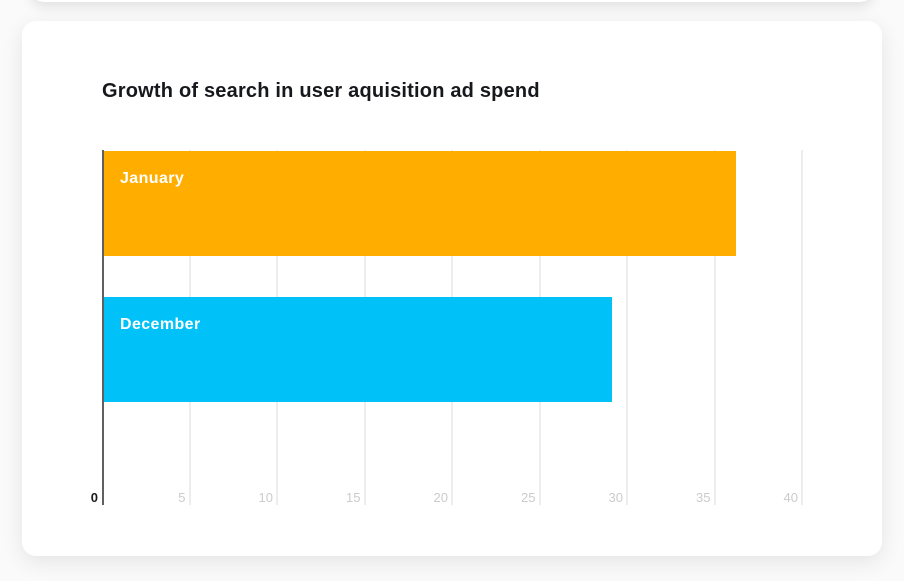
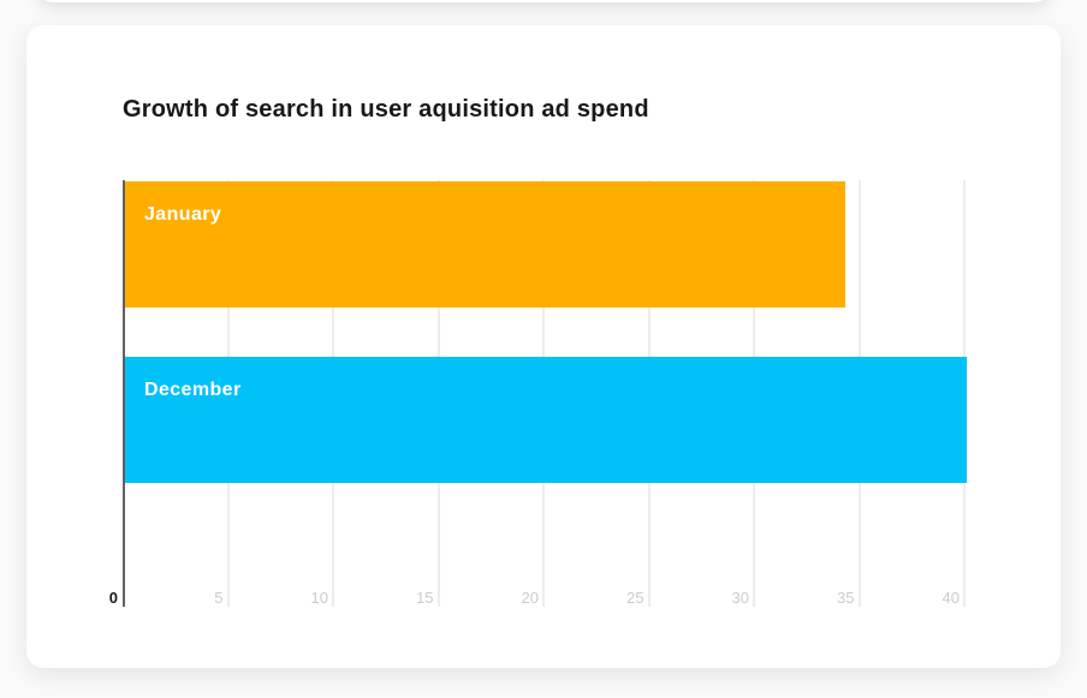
January: 36.1 -> 34.2
December: 29.0 -> 40.0
